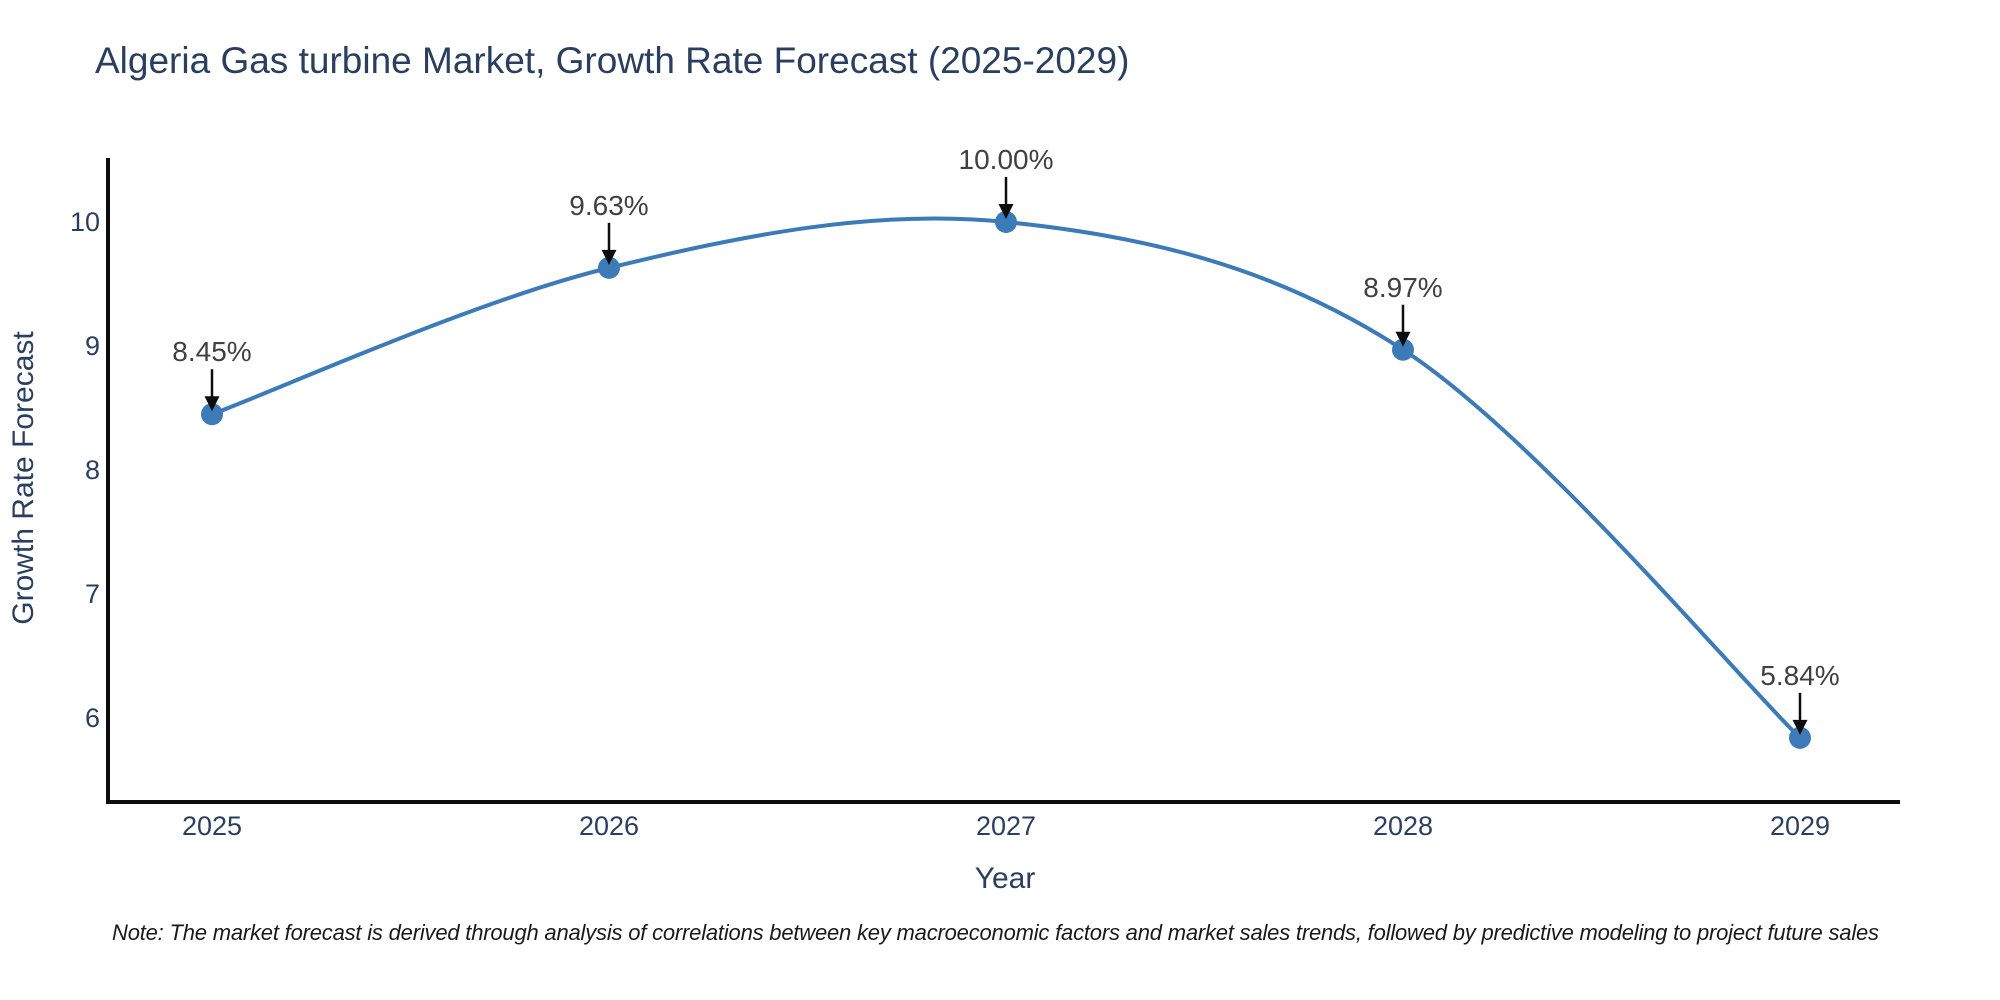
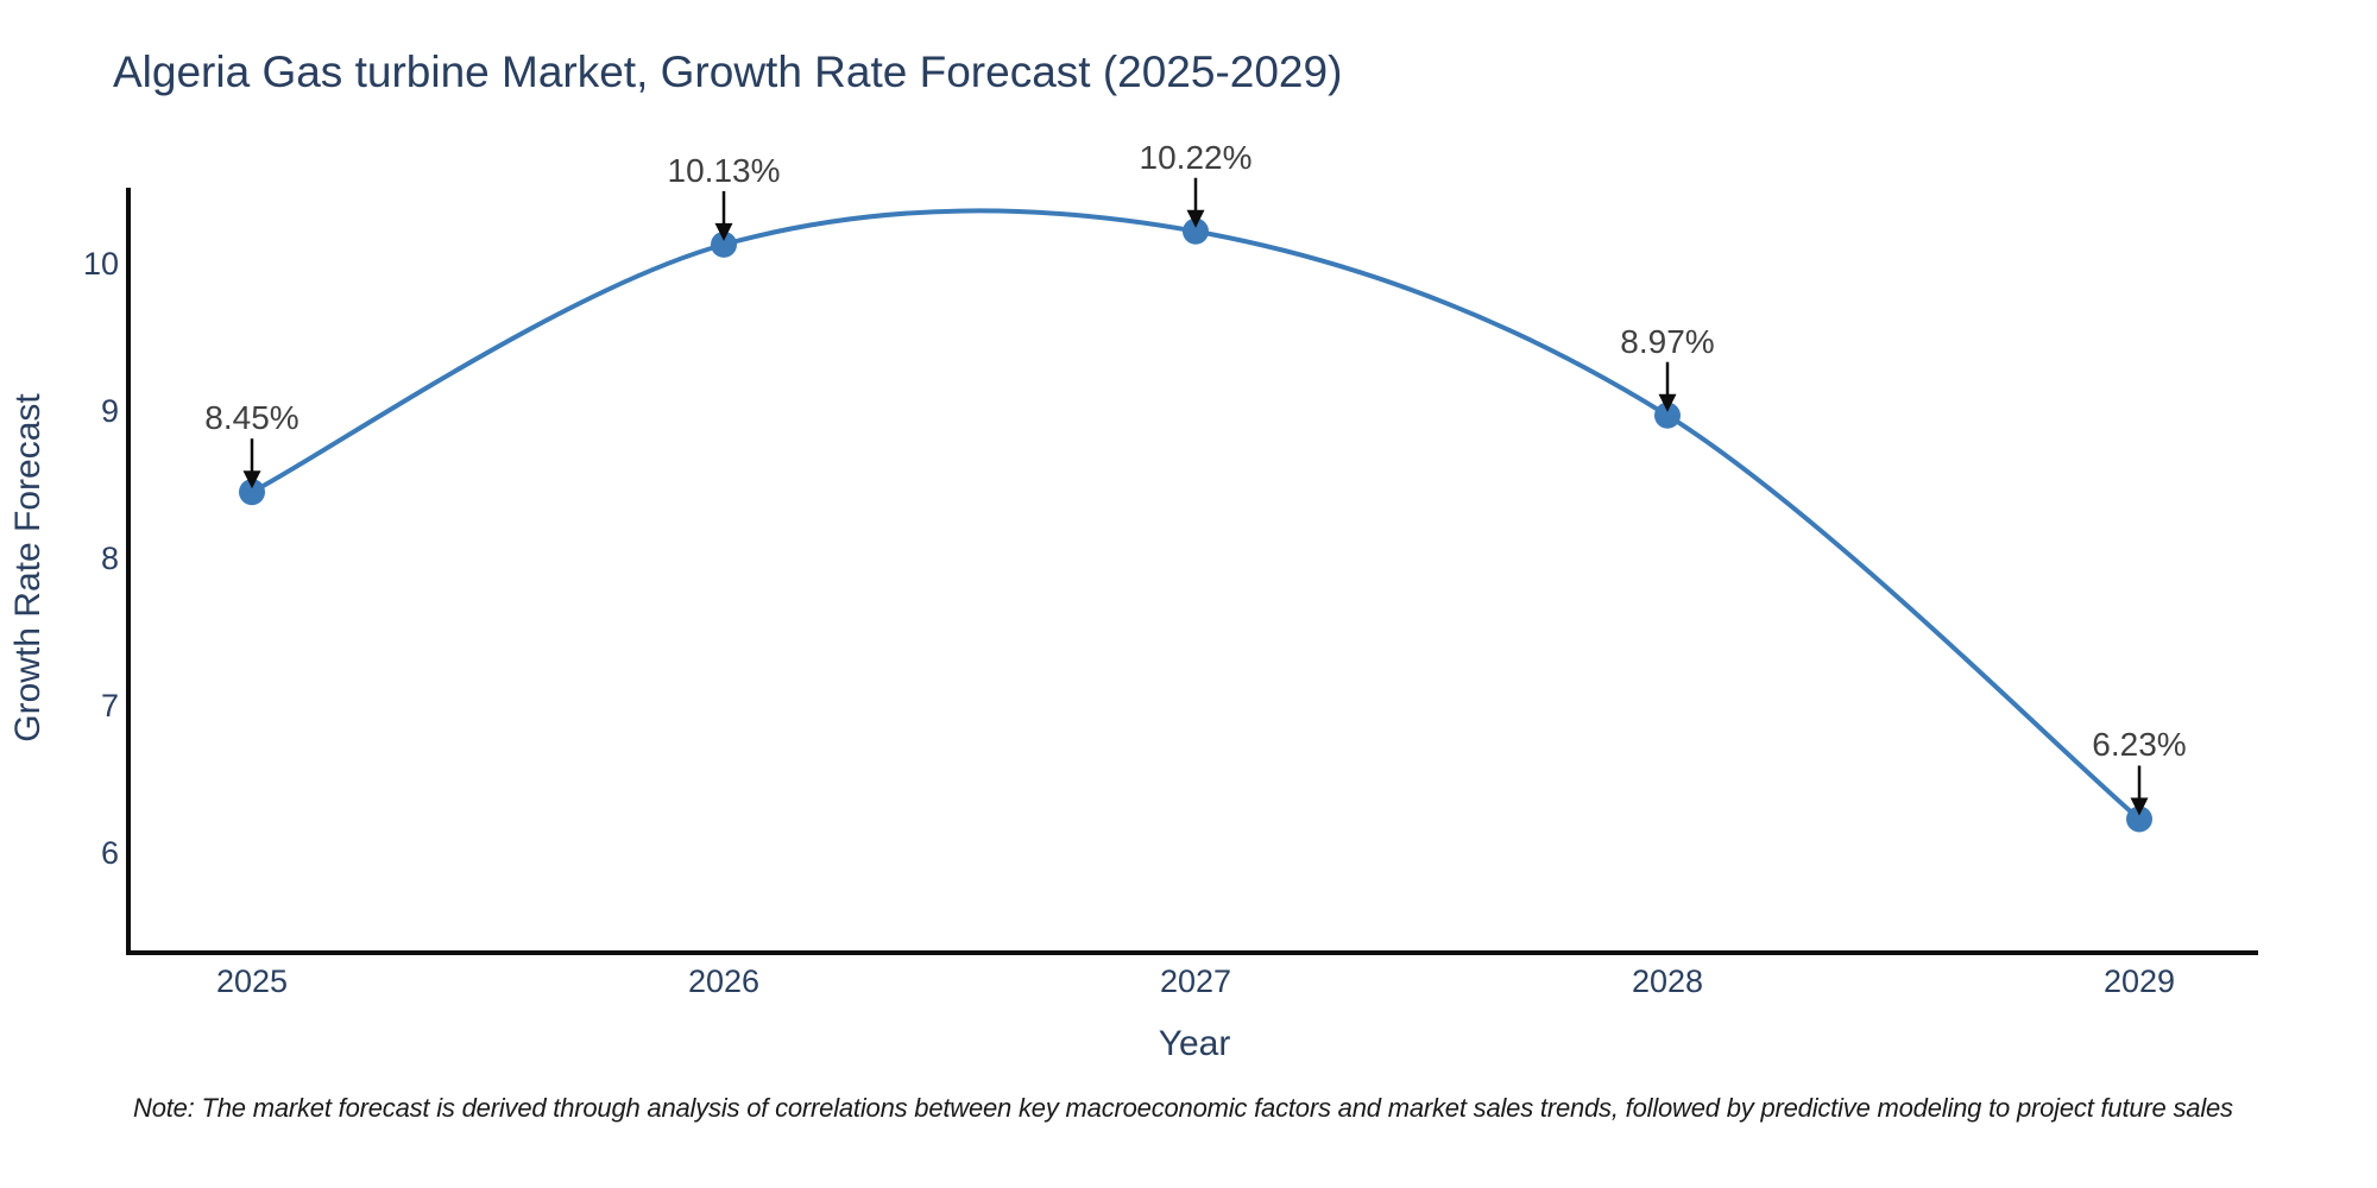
2026: 9.63% -> 10.13%
2027: 10.00% -> 10.22%
2029: 5.84% -> 6.23%
